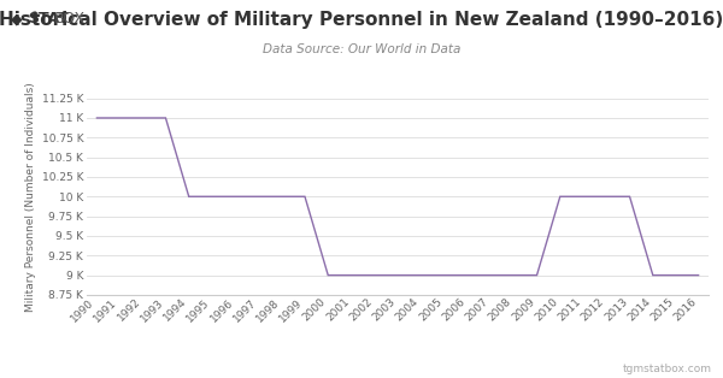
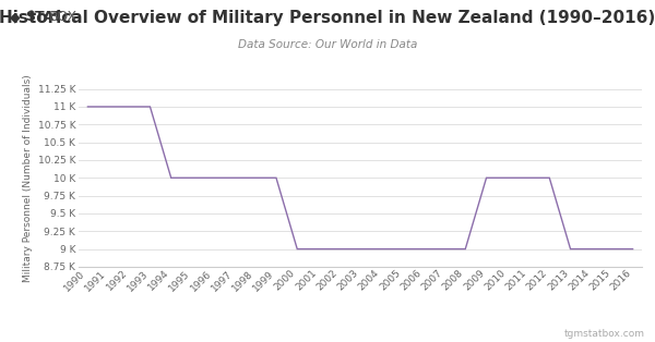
2009: 9 K -> 10 K
2013: 10 K -> 9 K
